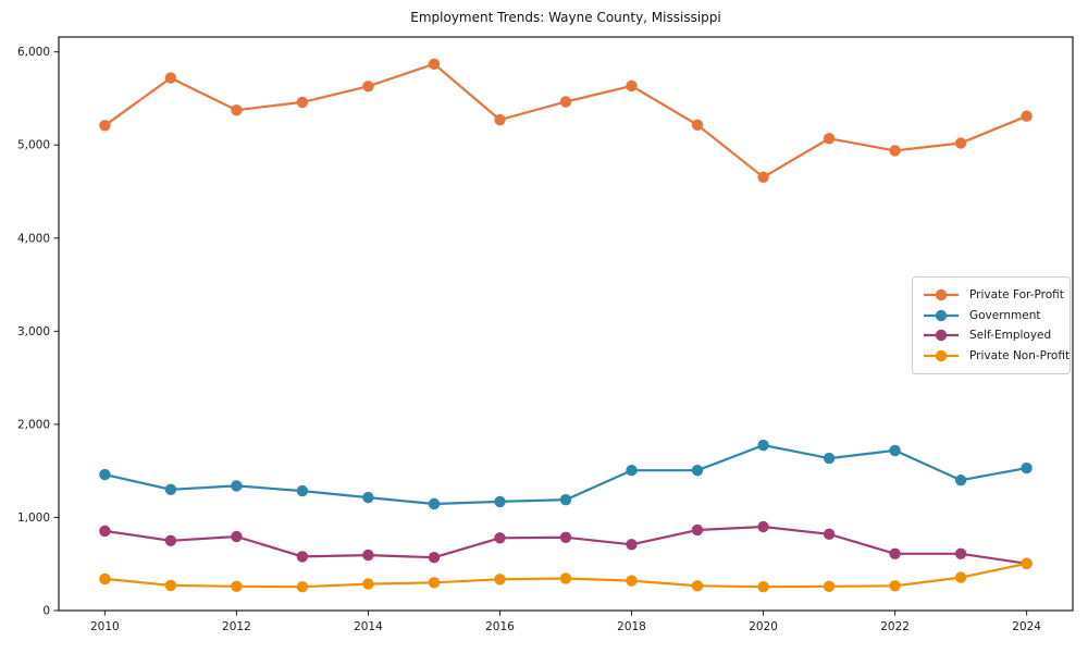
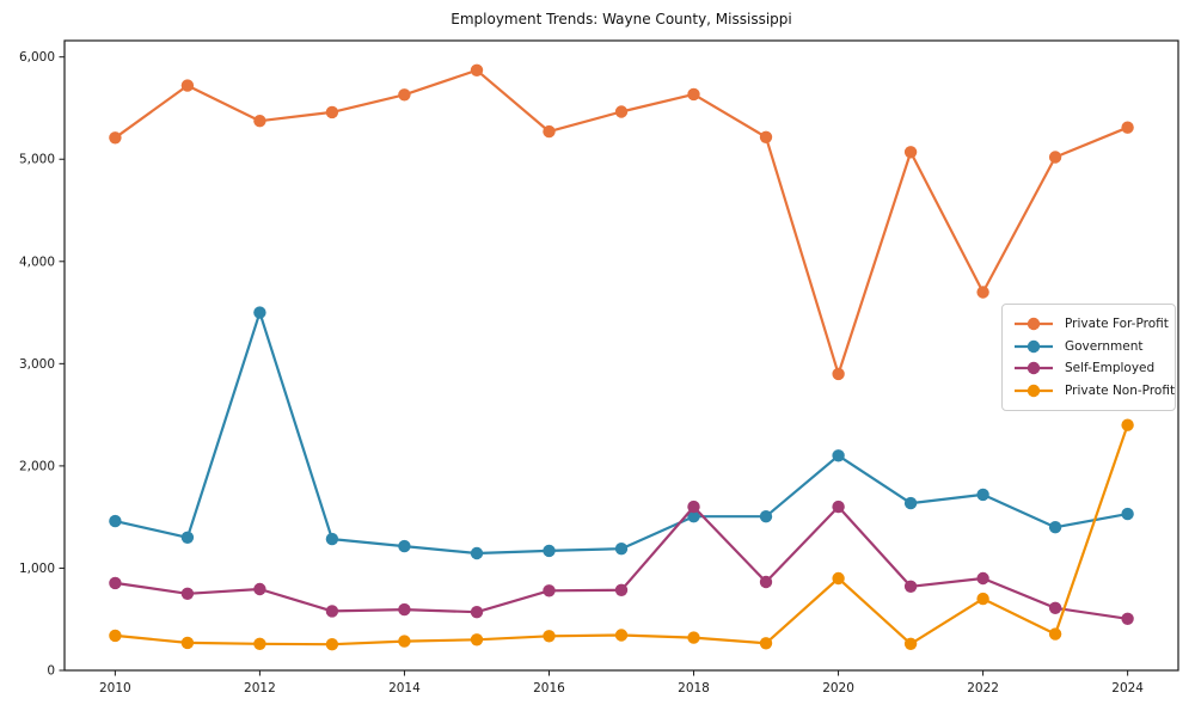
Government/2012: 1300 -> 3500
Self-Employed/2018: 700 -> 1600
Private For-Profit/2020: 4700 -> 2900
Government/2020: 1800 -> 2100
Self-Employed/2020: 900 -> 1600
Private Non-Profit/2020: 300 -> 900
Private For-Profit/2022: 4900 -> 3700
Self-Employed/2022: 600 -> 900
Private Non-Profit/2022: 300 -> 700
Private Non-Profit/2024: 500 -> 2400
